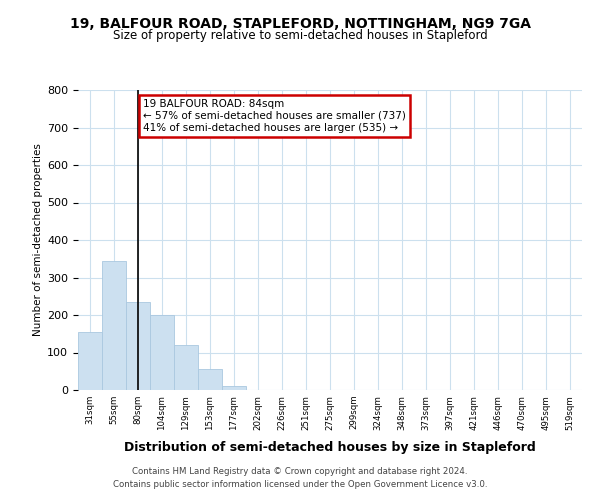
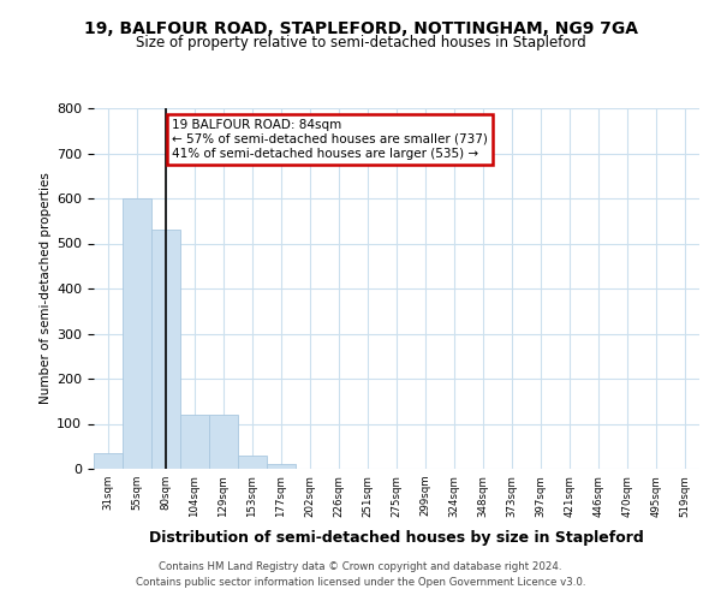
31sqm: 155 -> 35
55sqm: 345 -> 600
80sqm: 235 -> 530
104sqm: 200 -> 120
153sqm: 55 -> 30
